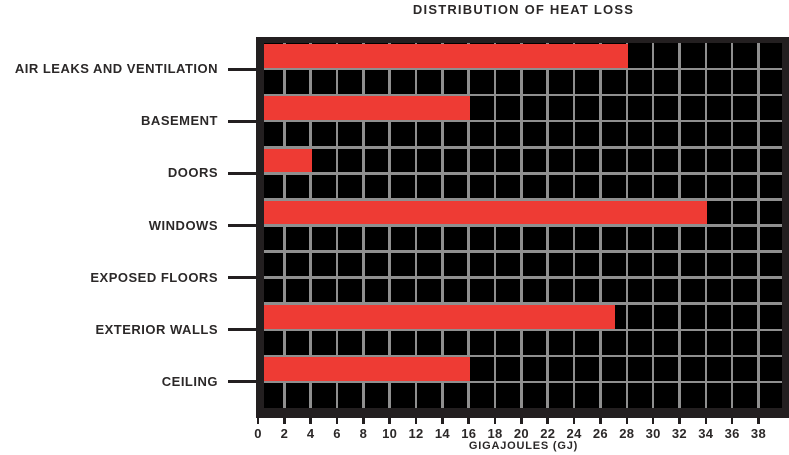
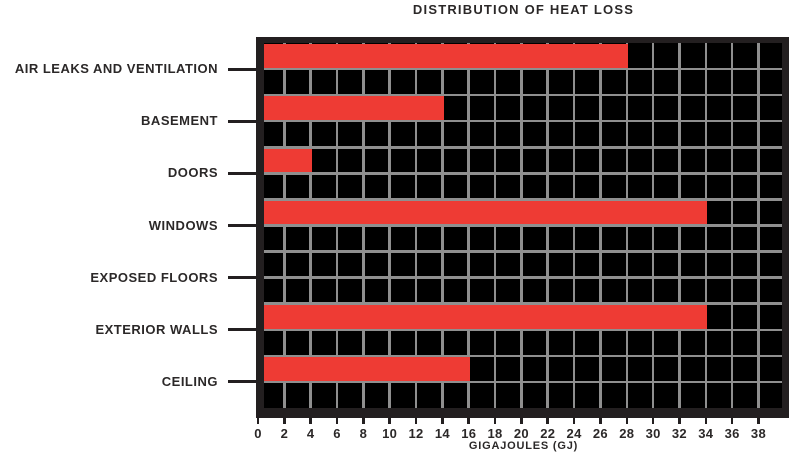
BASEMENT: 16 -> 14
EXTERIOR WALLS: 27 -> 34
